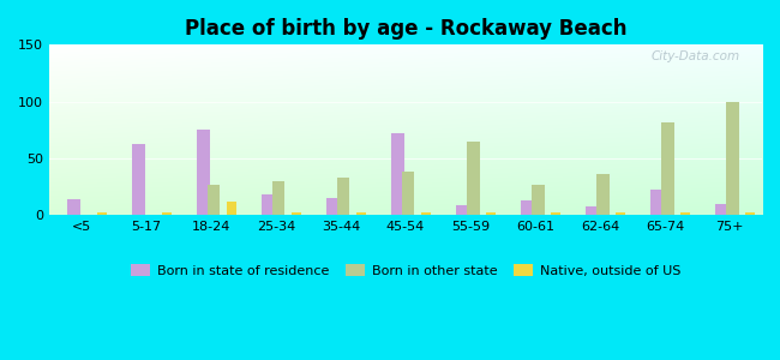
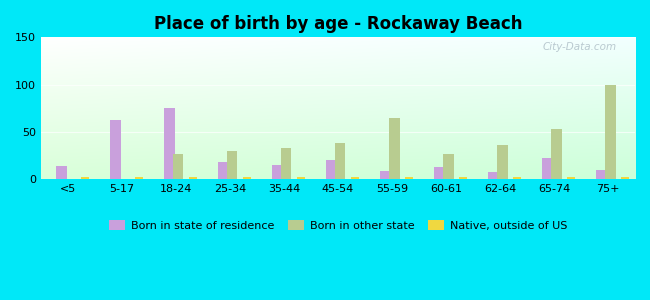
Native, outside of US/18-24: 12 -> 2
Born in state of residence/45-54: 72 -> 20
Born in other state/65-74: 82 -> 53
